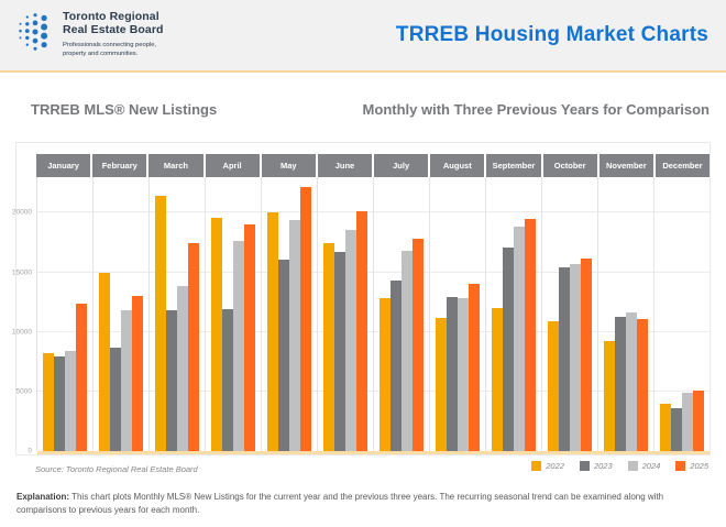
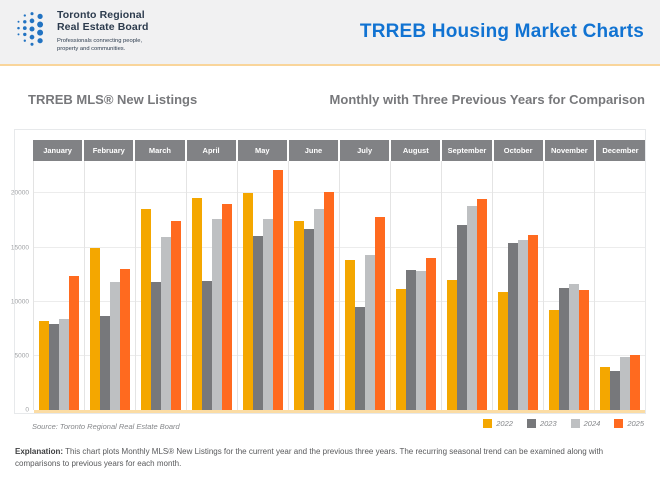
2022/March: 21400 -> 18600
2024/March: 13900 -> 16000
2024/May: 19400 -> 17600
2022/July: 12800 -> 13900
2023/July: 14300 -> 9500
2024/July: 16800 -> 14300
